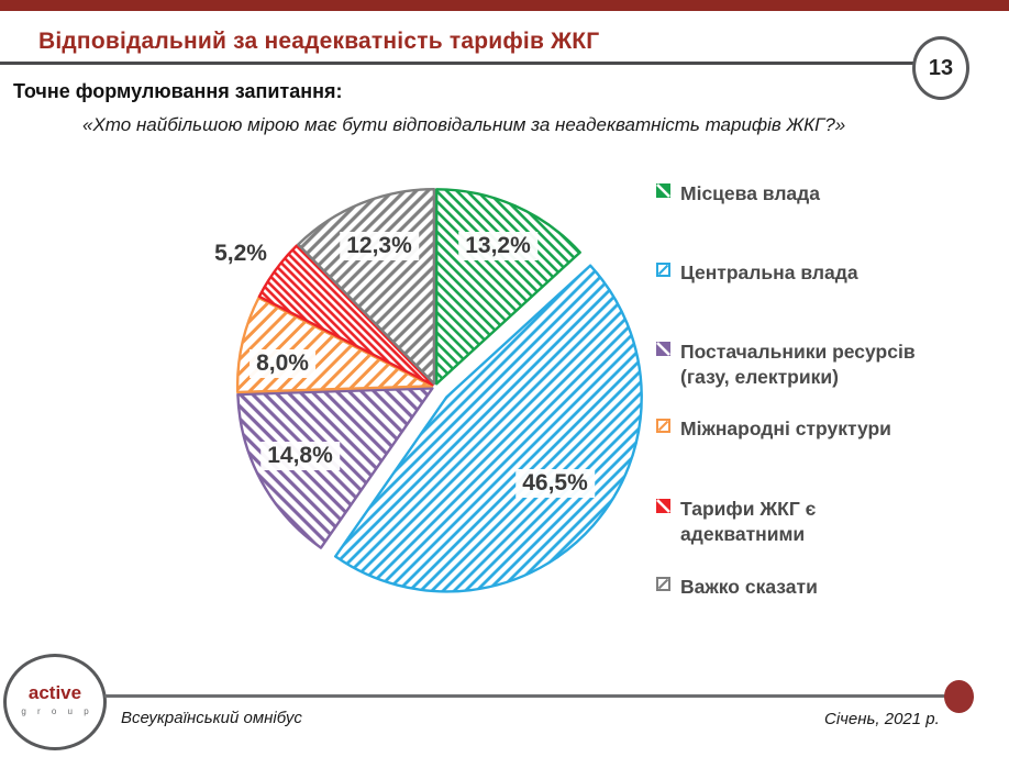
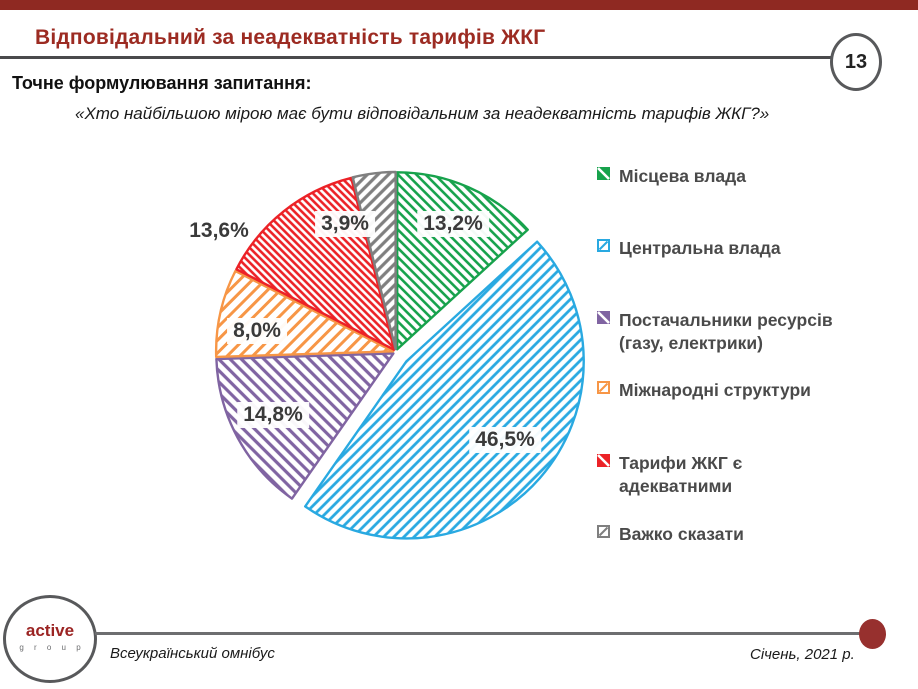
Тарифи ЖКГ є адекватними: 5,2% -> 13,6%
Важко сказати: 12,3% -> 3,9%
